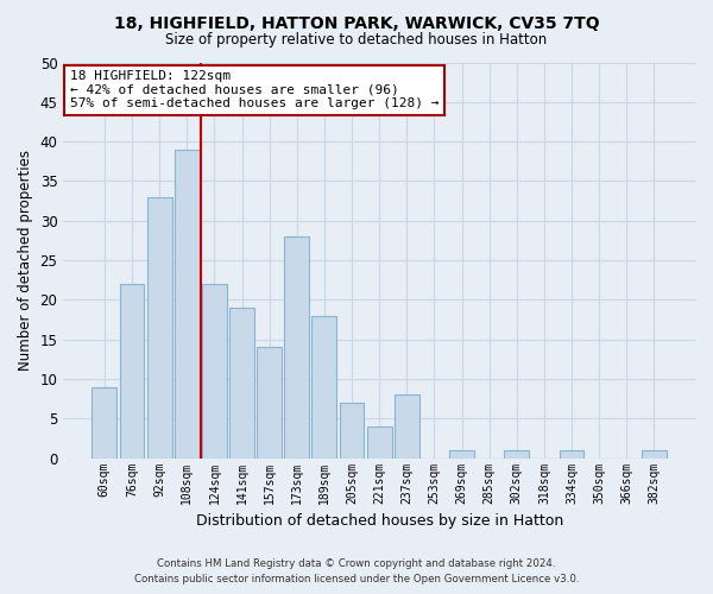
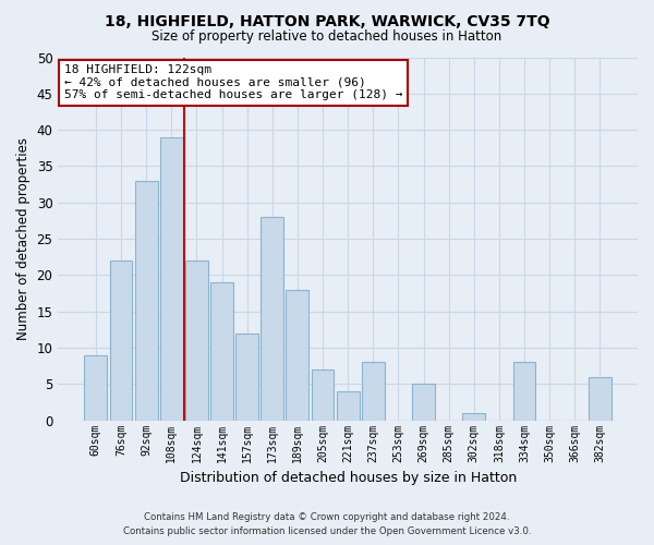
157sqm: 14 -> 12
269sqm: 1 -> 5
334sqm: 1 -> 8
382sqm: 1 -> 6
